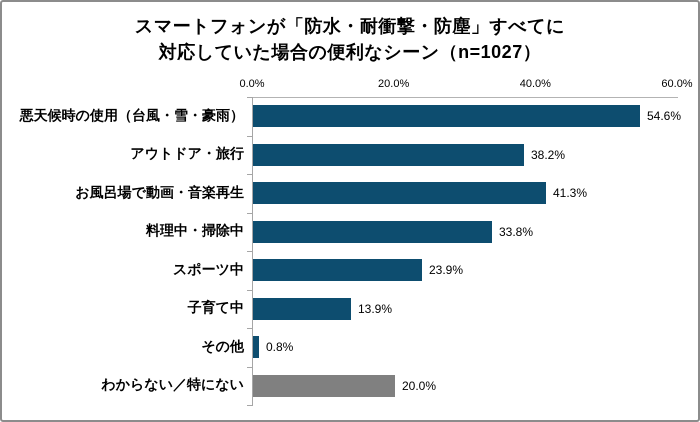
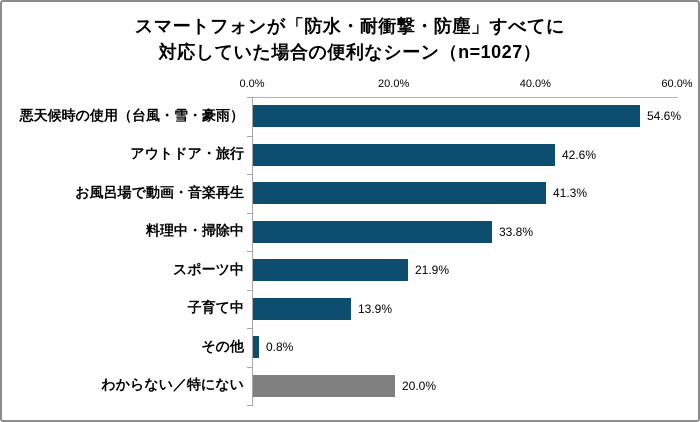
アウトドア・旅行: 38.2% -> 42.6%
スポーツ中: 23.9% -> 21.9%
